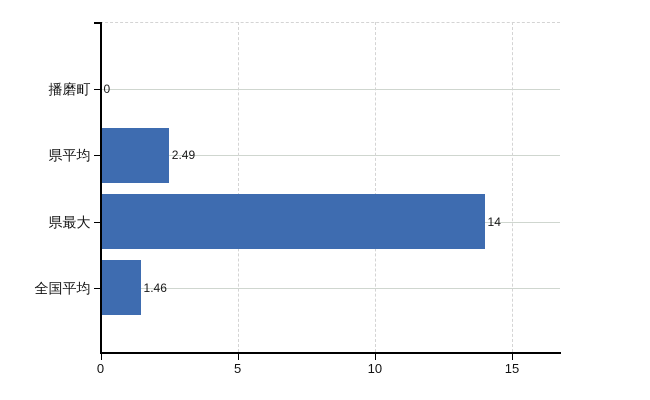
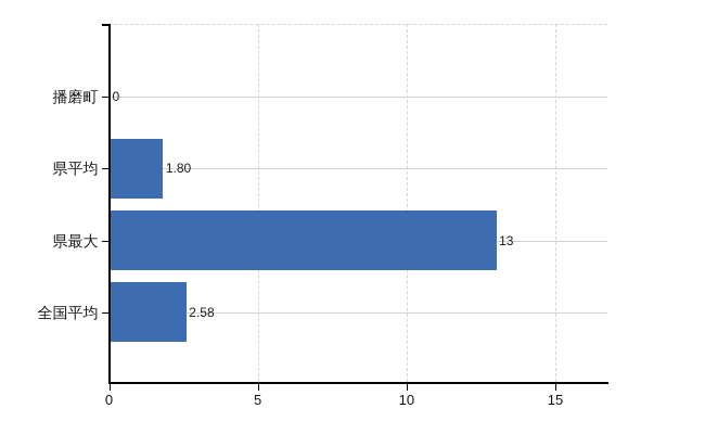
県平均: 2.49 -> 1.80
県最大: 14 -> 13
全国平均: 1.46 -> 2.58
